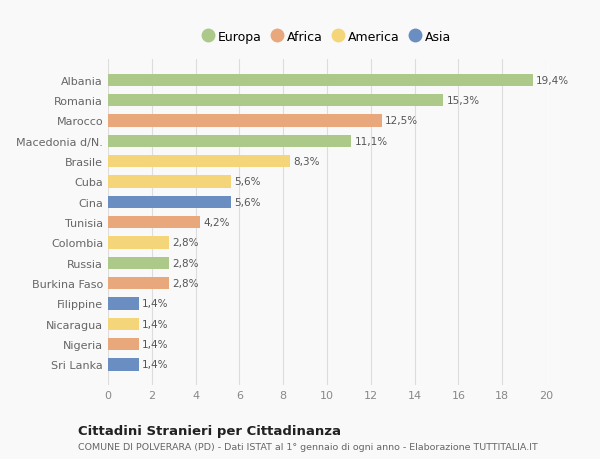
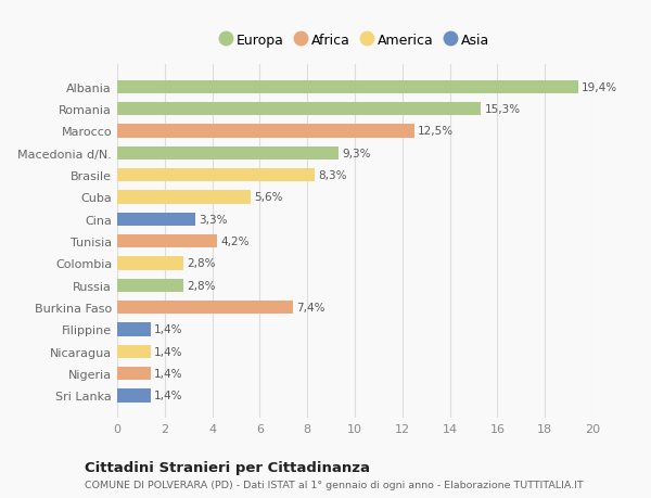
Macedonia d/N.: 11,1% -> 9,3%
Cina: 5,6% -> 3,3%
Burkina Faso: 2,8% -> 7,4%
